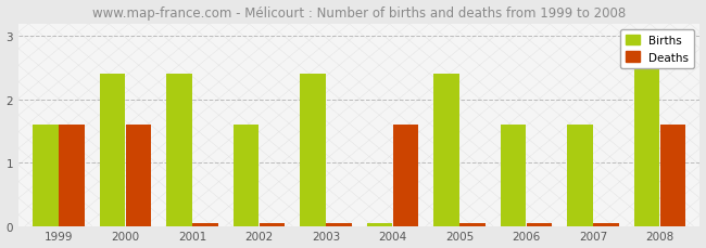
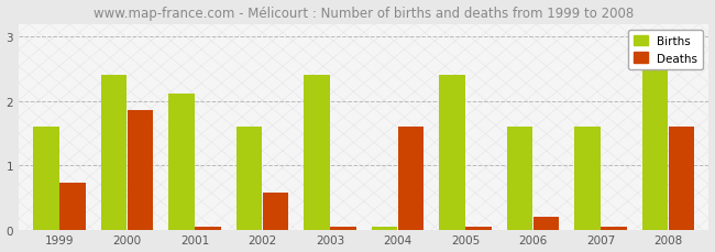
Deaths/1999: 1.60 -> 0.72
Deaths/2000: 1.60 -> 1.86
Births/2001: 2.40 -> 2.12
Deaths/2002: 0.04 -> 0.58
Deaths/2006: 0.04 -> 0.20
